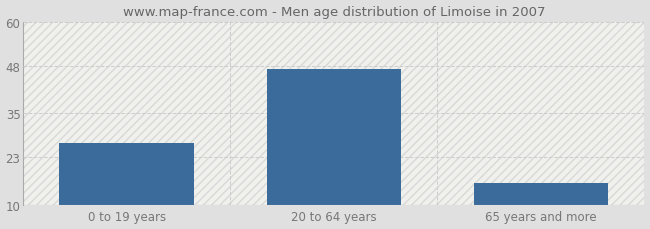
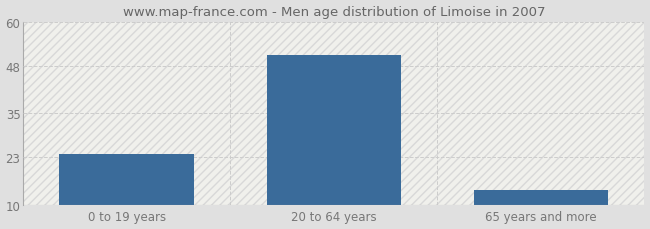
0 to 19 years: 27 -> 24
20 to 64 years: 47 -> 51
65 years and more: 16 -> 14
